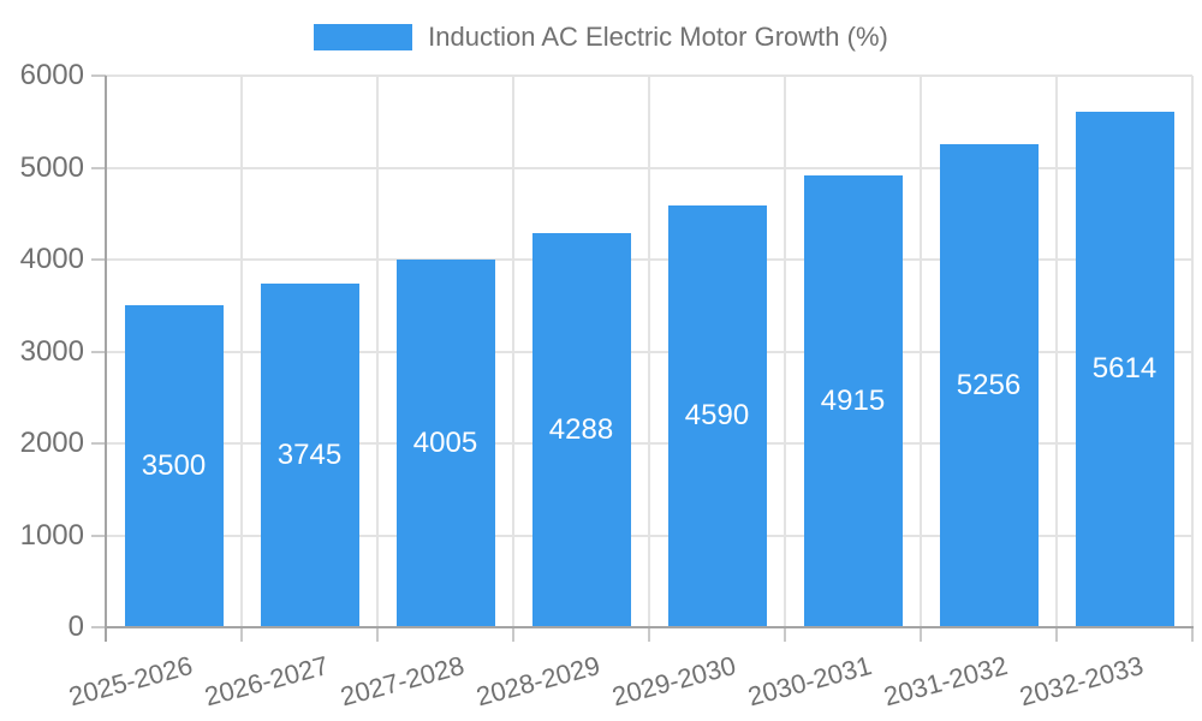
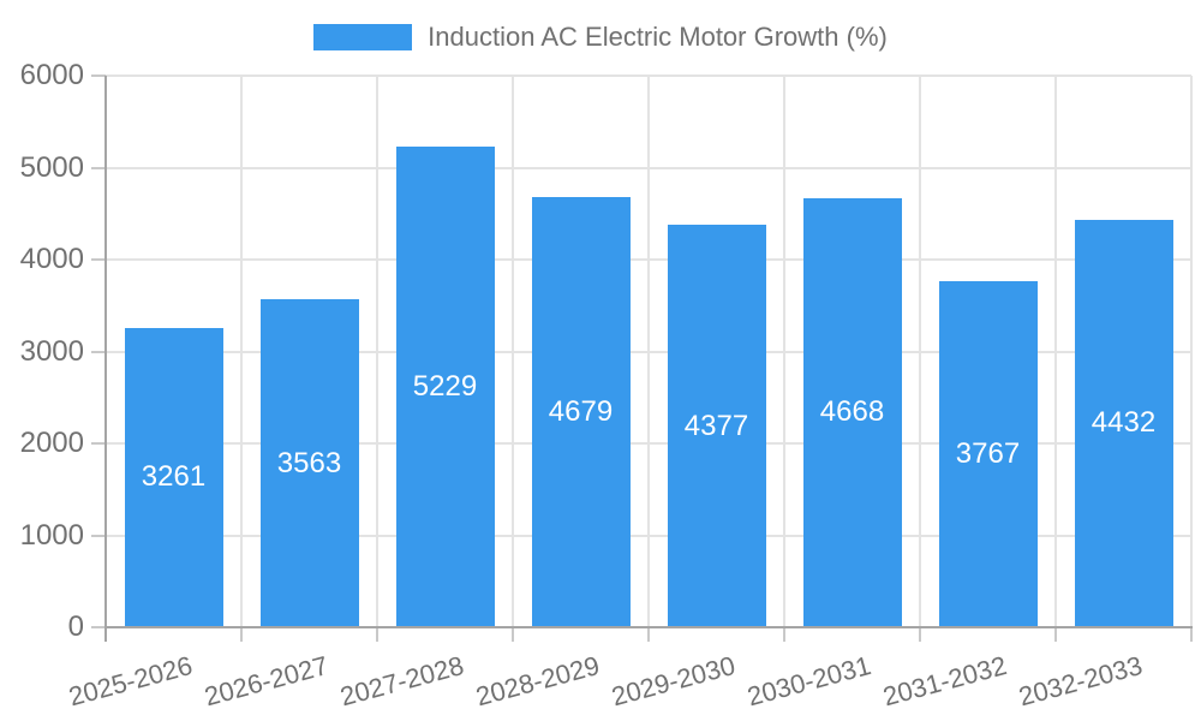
2025-2026: 3500 -> 3261
2026-2027: 3745 -> 3563
2027-2028: 4005 -> 5229
2028-2029: 4288 -> 4679
2029-2030: 4590 -> 4377
2030-2031: 4915 -> 4668
2031-2032: 5256 -> 3767
2032-2033: 5614 -> 4432
